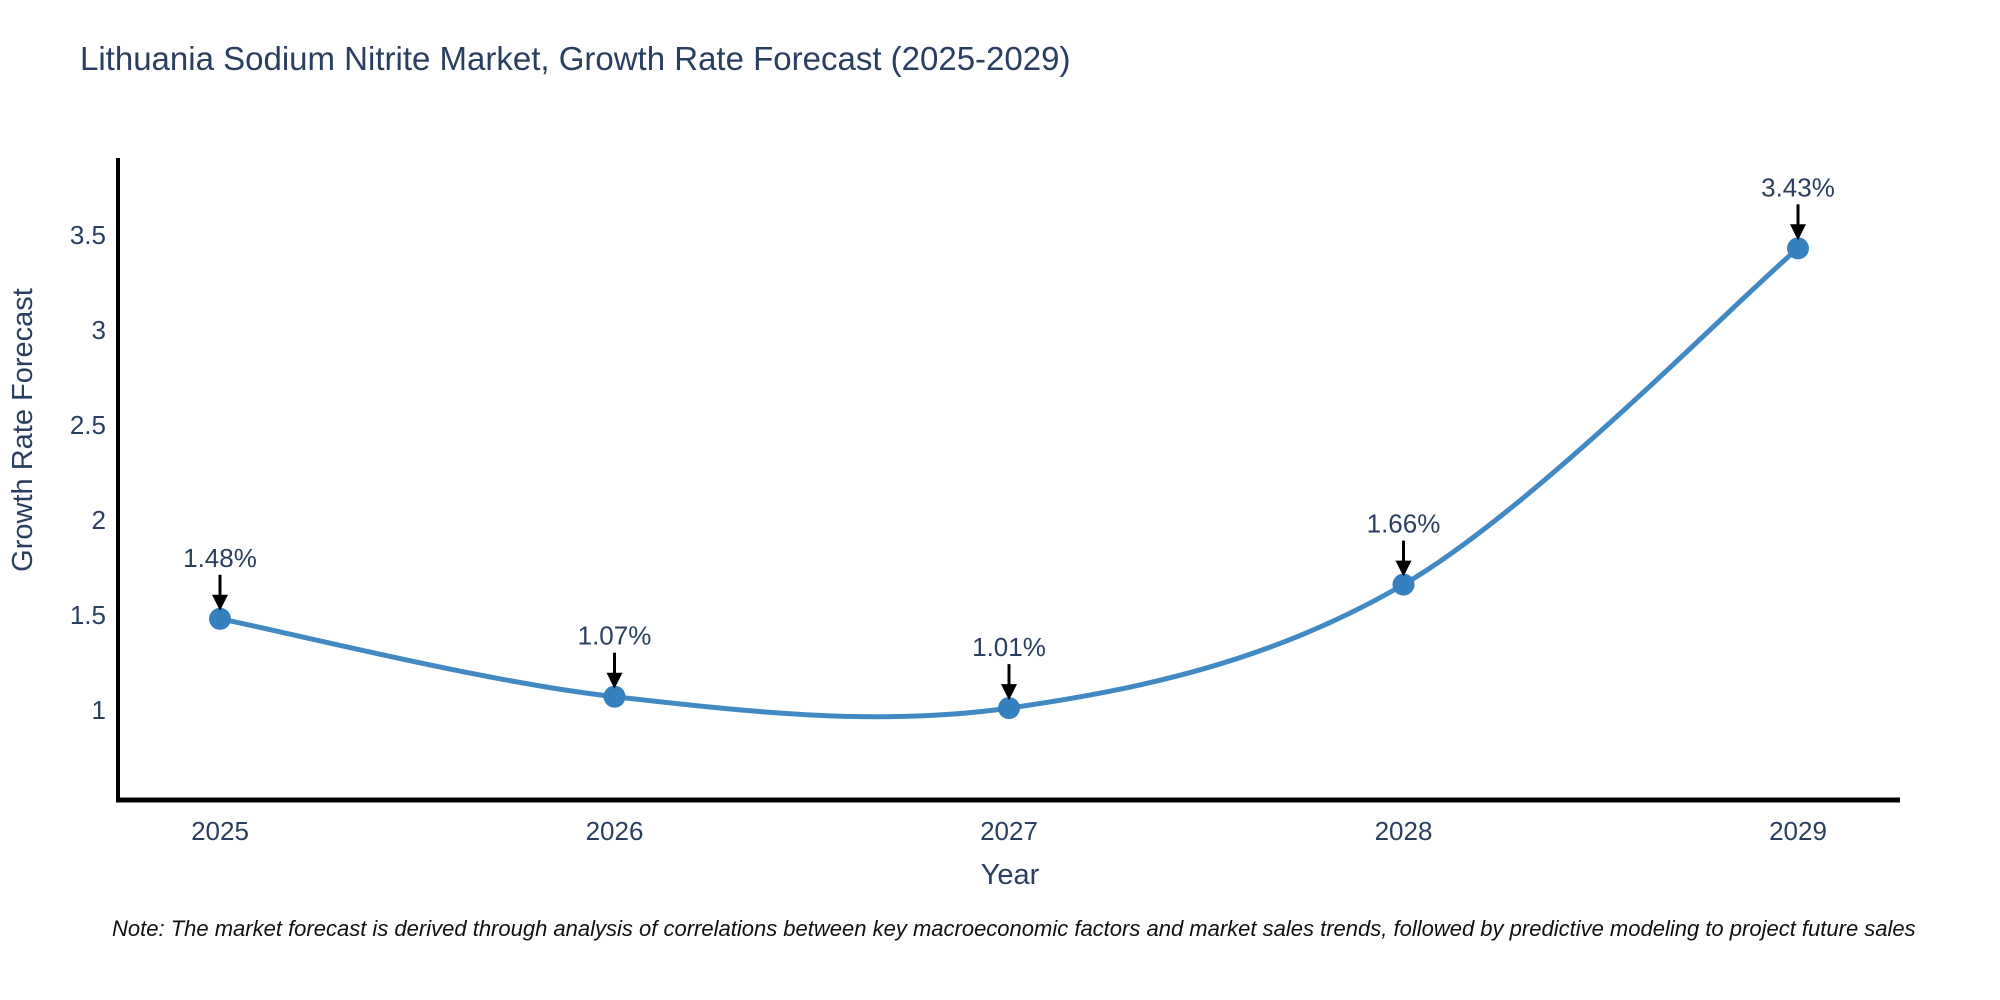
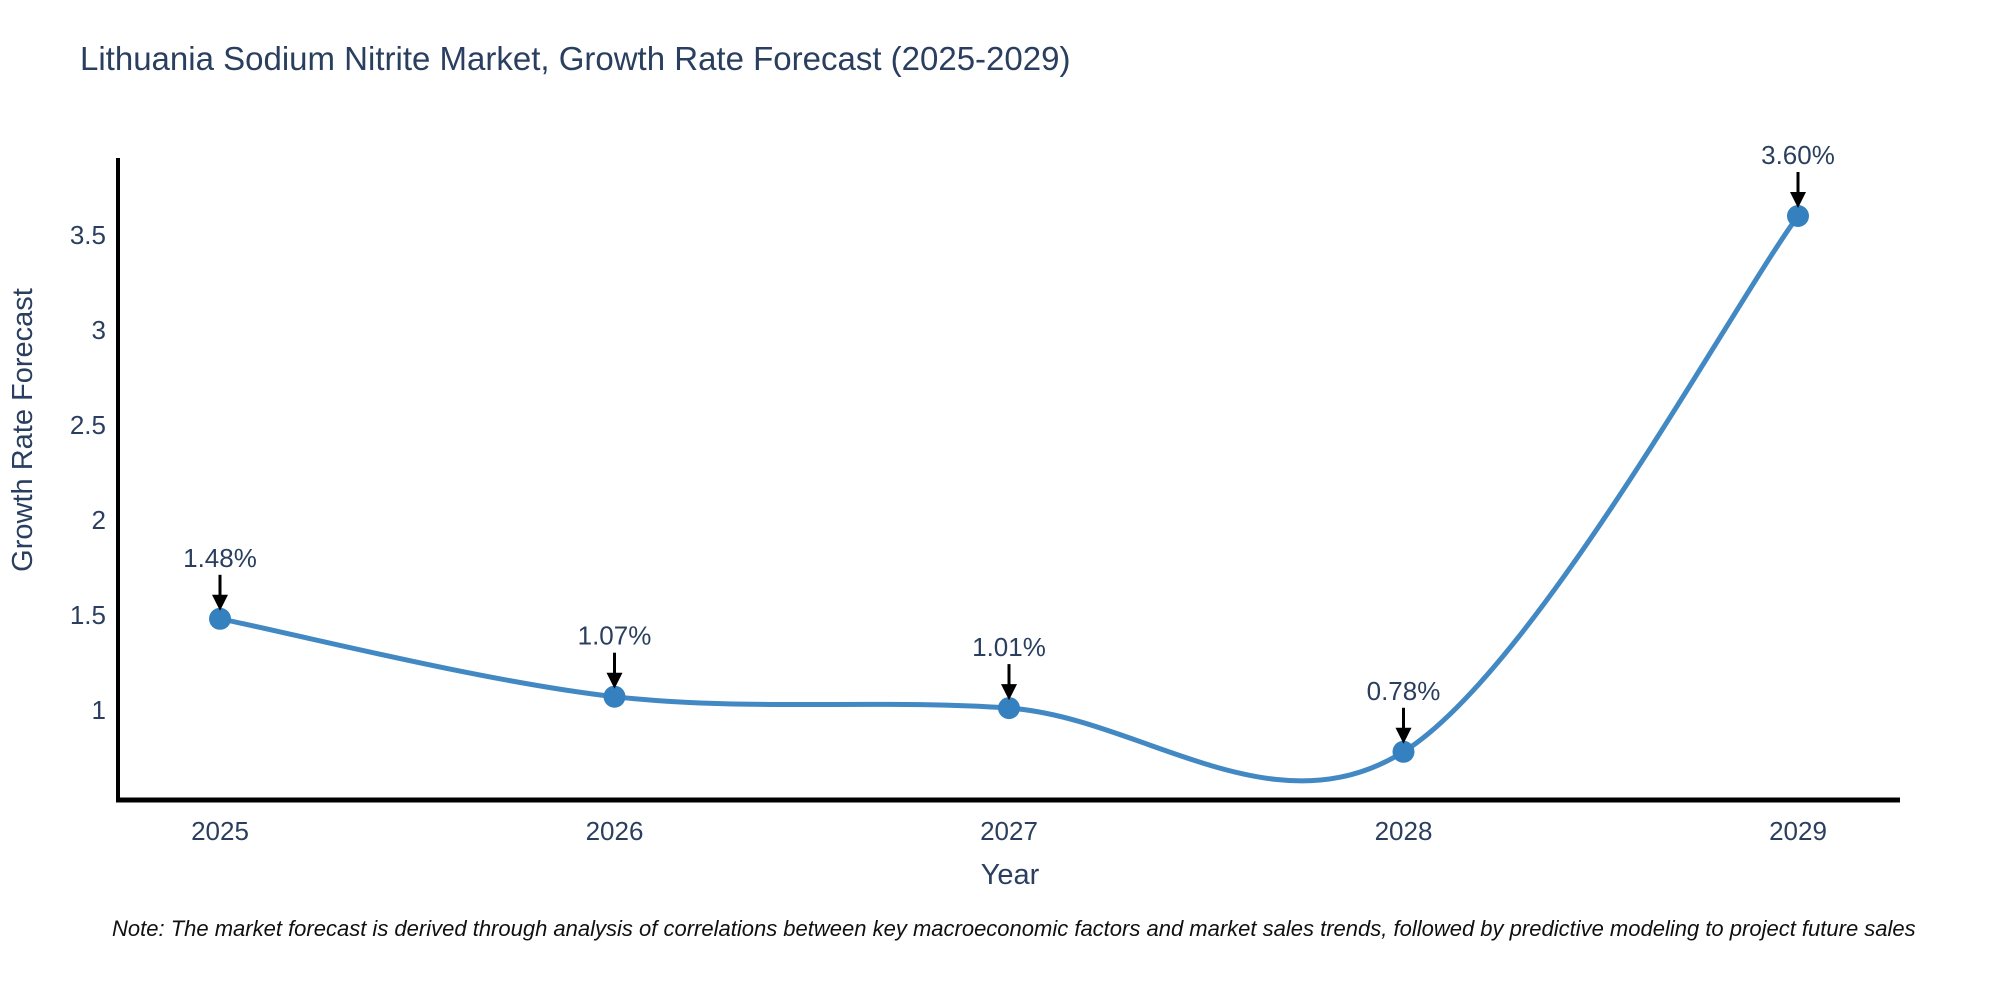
2028: 1.66% -> 0.78%
2029: 3.43% -> 3.60%
